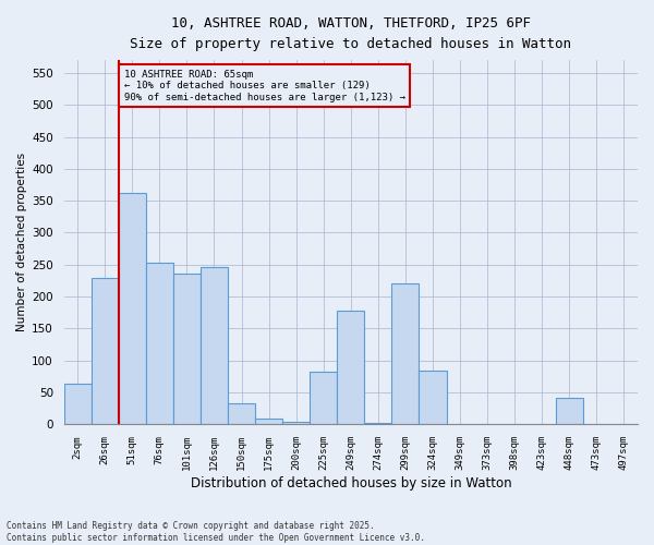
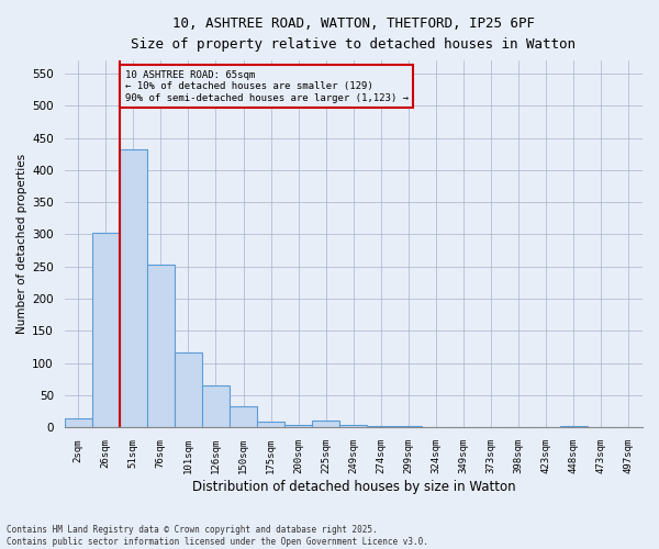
2sqm: 64 -> 15
26sqm: 230 -> 302
51sqm: 362 -> 432
101sqm: 236 -> 117
126sqm: 246 -> 65
225sqm: 82 -> 11
249sqm: 178 -> 5
299sqm: 220 -> 2
324sqm: 84 -> 1
448sqm: 42 -> 2
